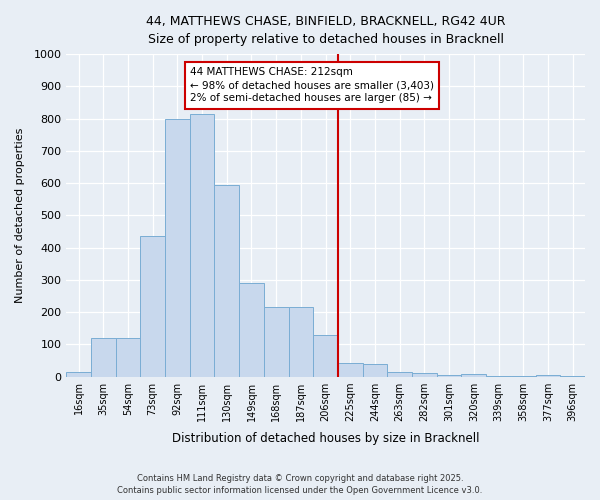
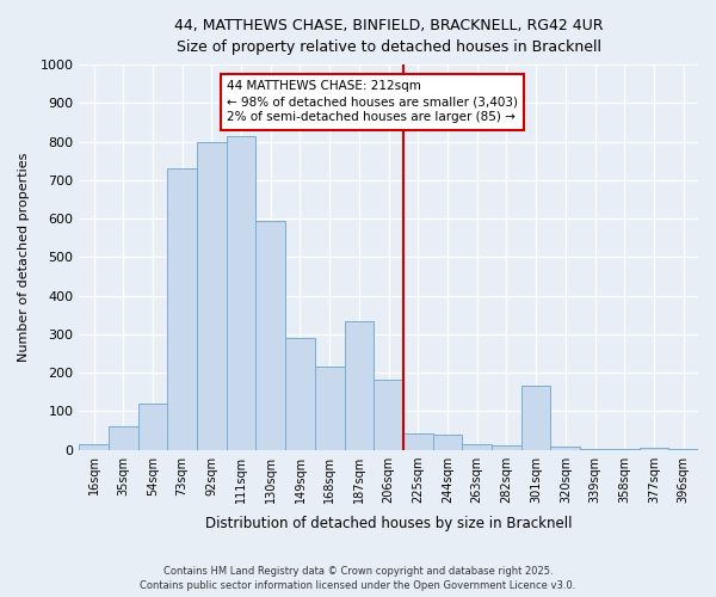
35sqm: 120 -> 60
73sqm: 435 -> 730
187sqm: 215 -> 335
206sqm: 130 -> 180
301sqm: 5 -> 165
